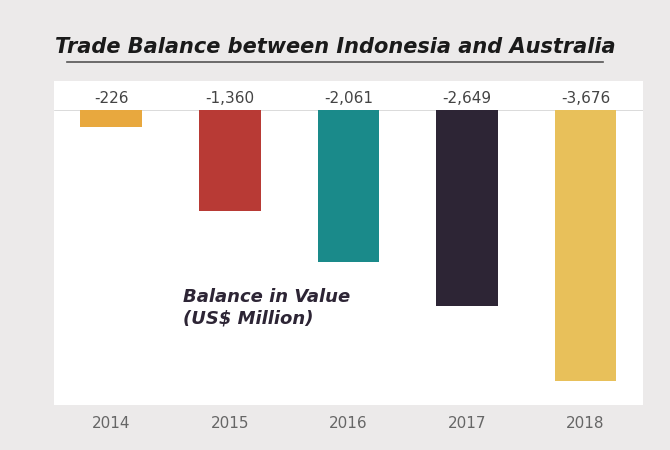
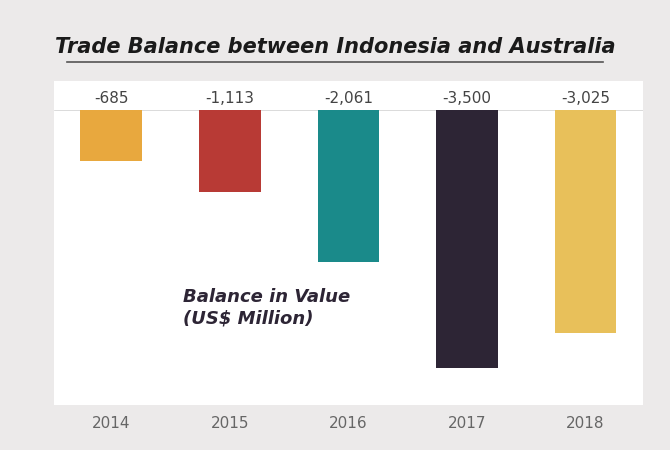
2014: -226 -> -685
2015: -1,360 -> -1,113
2017: -2,649 -> -3,500
2018: -3,676 -> -3,025
